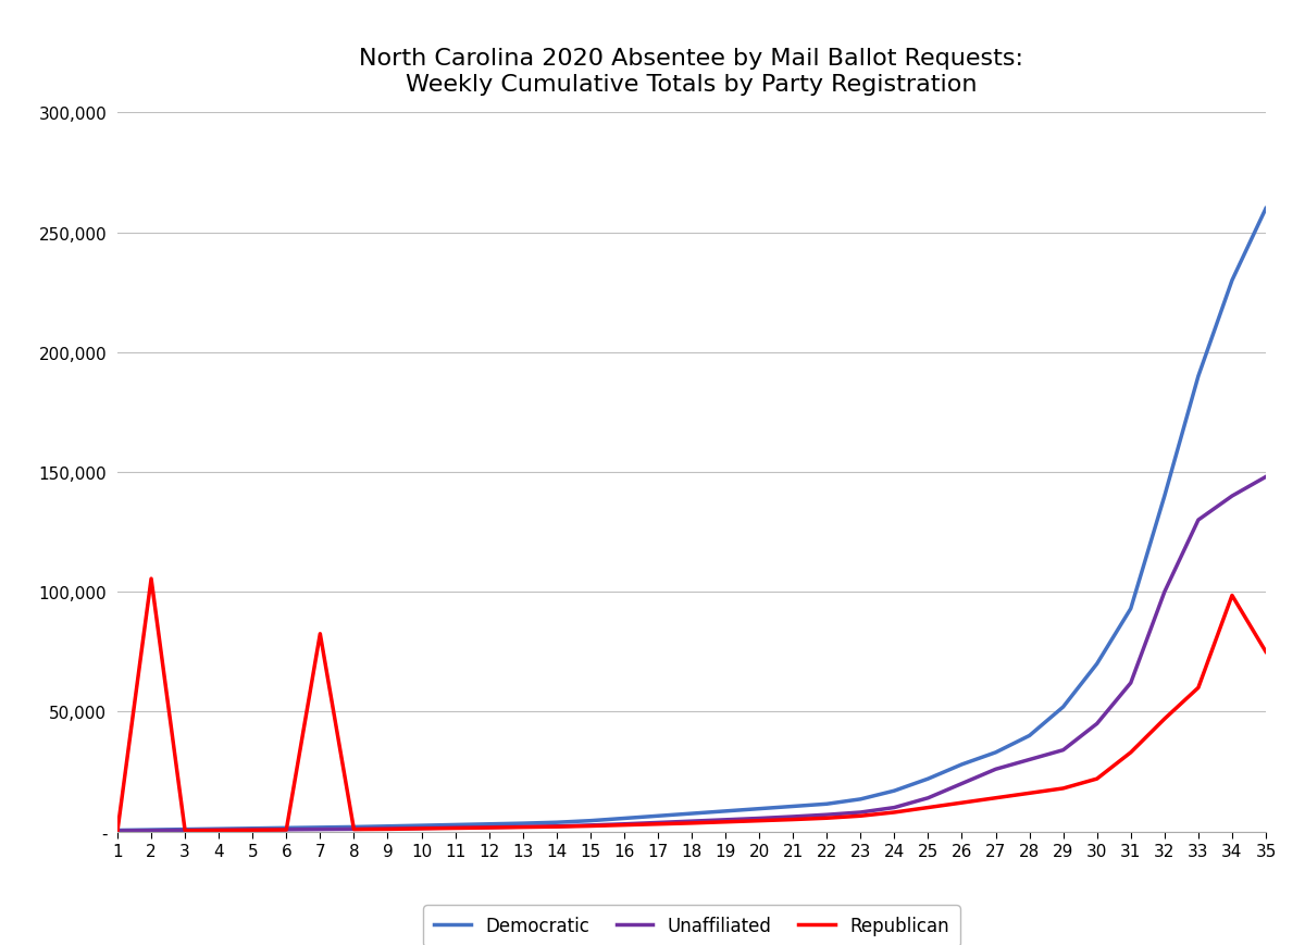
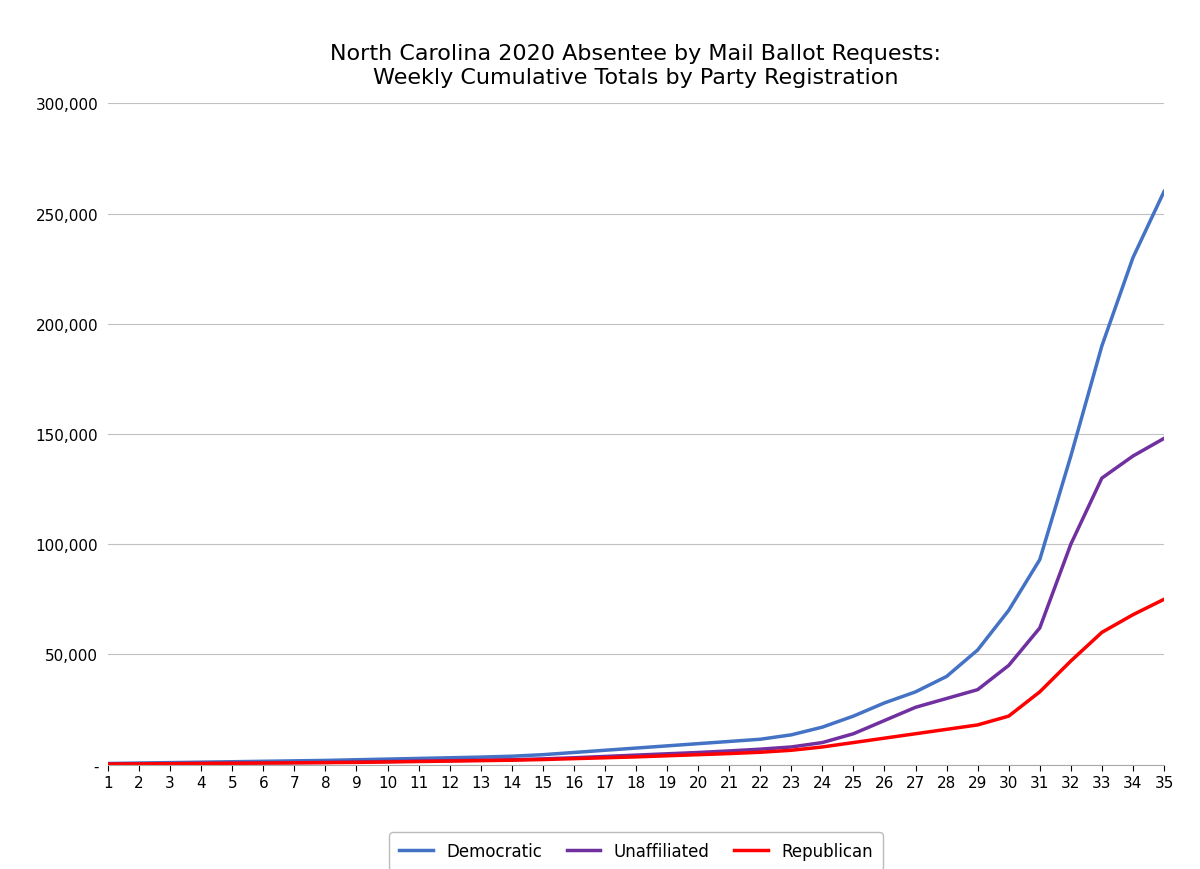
Republican/2: 105,500 -> 300
Republican/7: 82,500 -> 800
Republican/34: 98,500 -> 68,000
